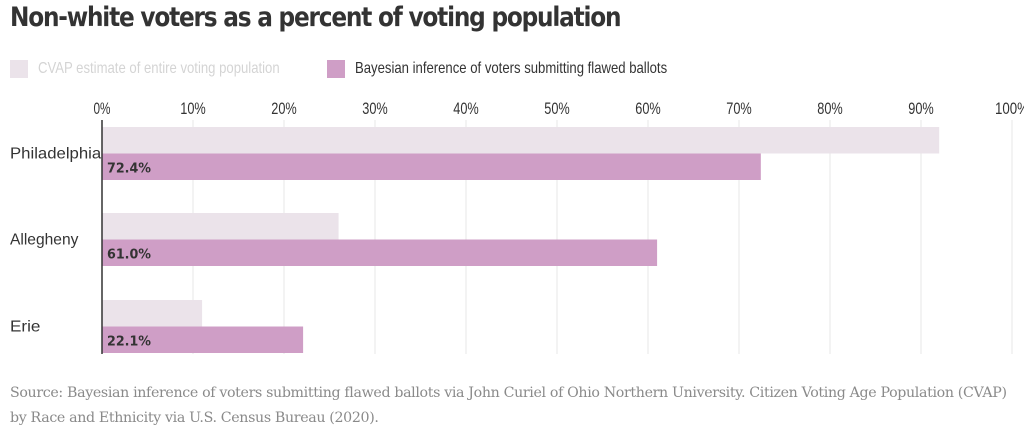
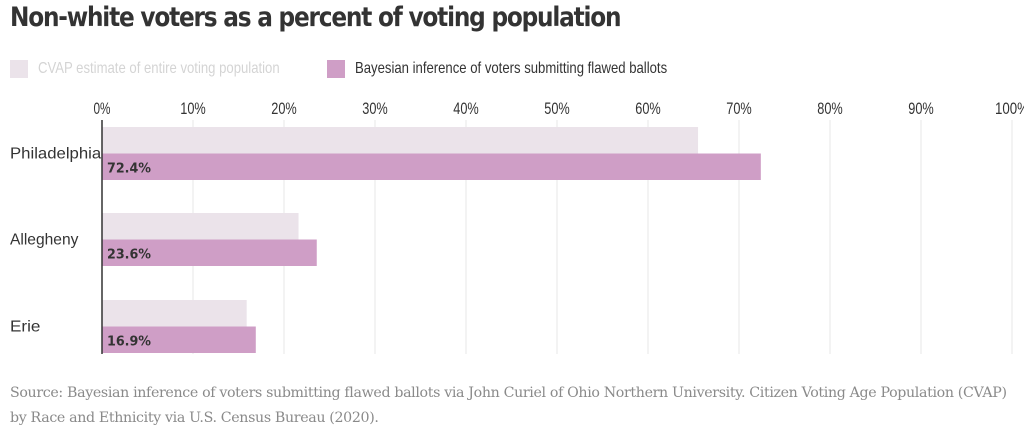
CVAP estimate of entire voting population/Philadelphia: 92% -> 66%
CVAP estimate of entire voting population/Allegheny: 26% -> 22%
Bayesian inference of voters submitting flawed ballots/Allegheny: 61.0% -> 23.6%
CVAP estimate of entire voting population/Erie: 11% -> 16%
Bayesian inference of voters submitting flawed ballots/Erie: 22.1% -> 16.9%
